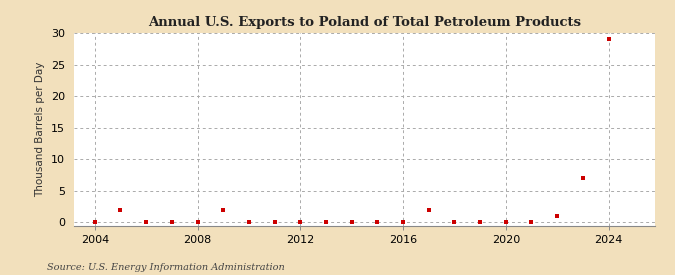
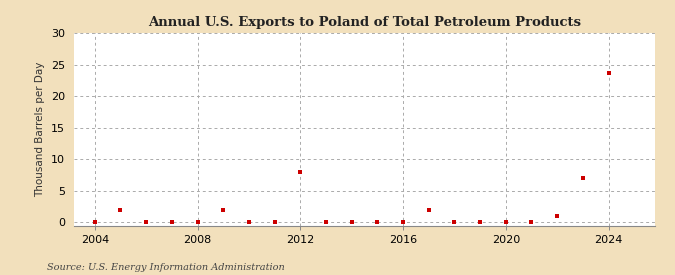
2012: 0.1 -> 8.0
2024: 29.0 -> 23.6
